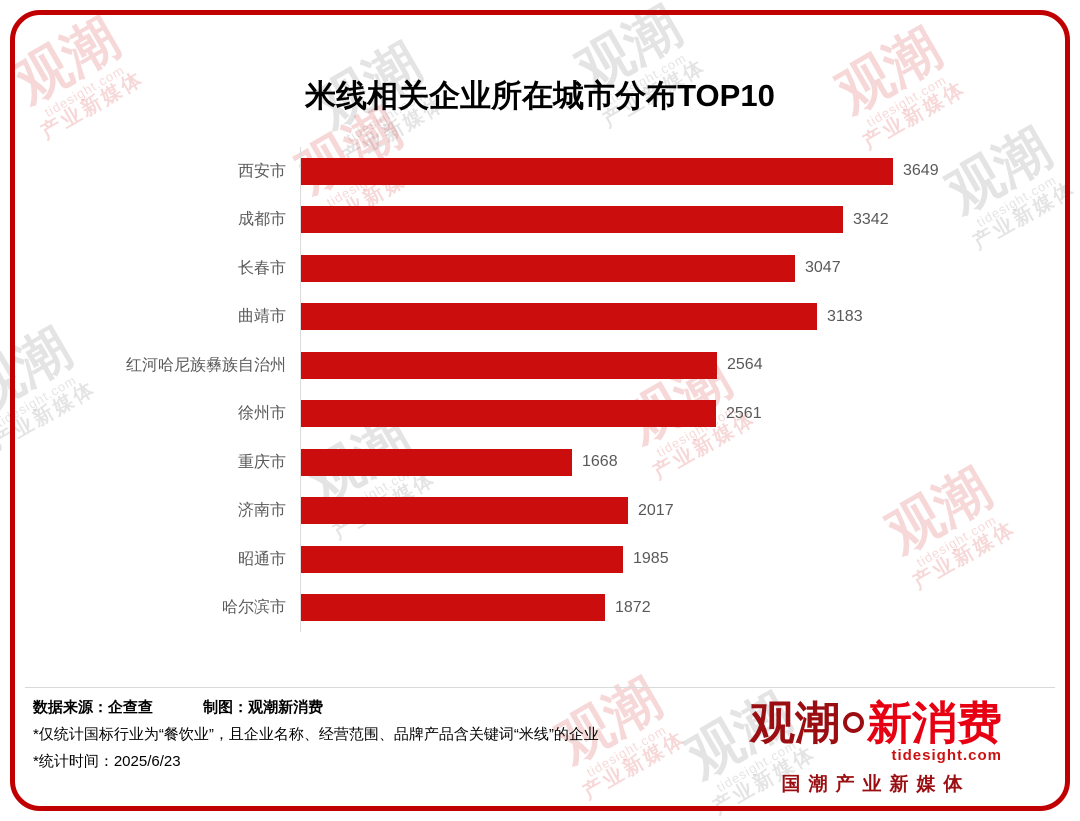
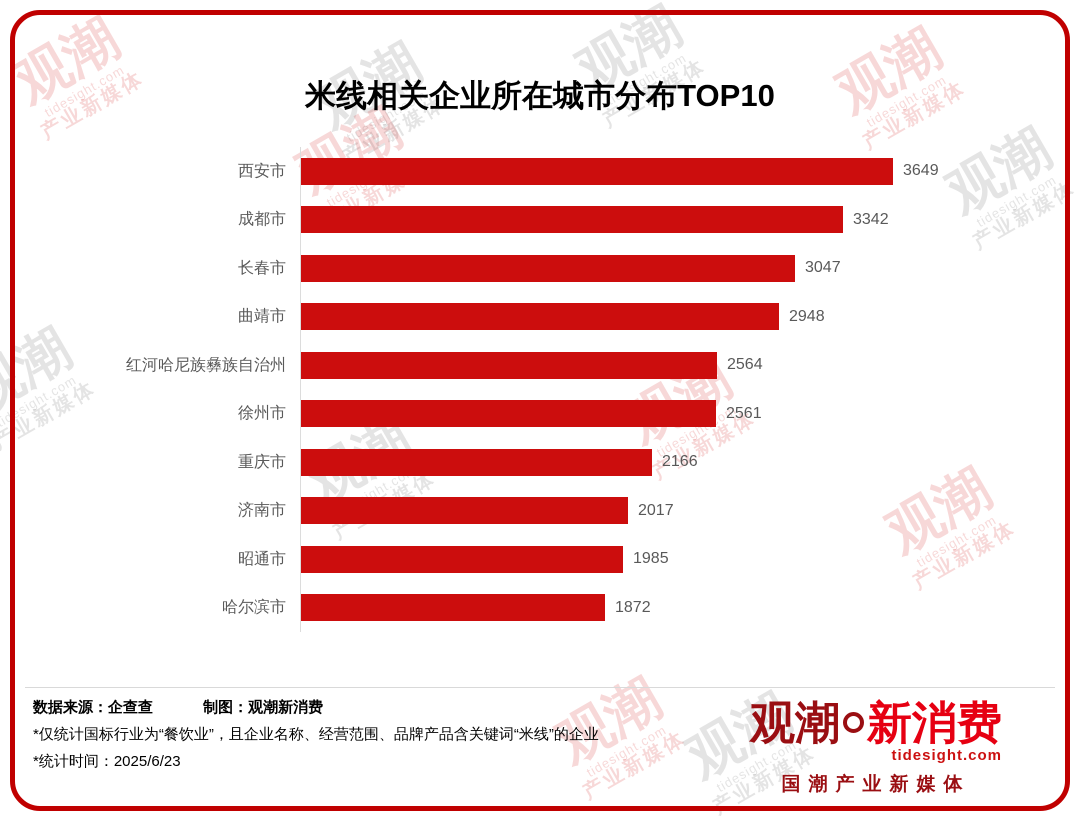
曲靖市: 3183 -> 2948
重庆市: 1668 -> 2166
